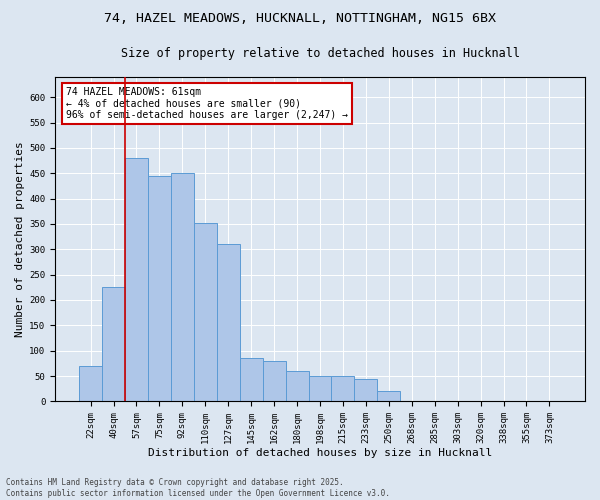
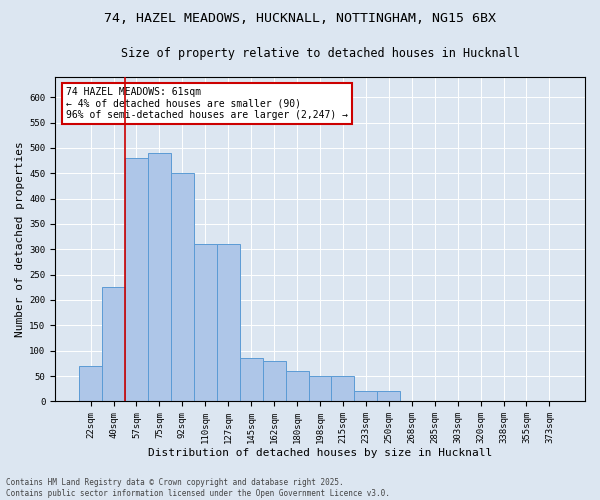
75sqm: 444 -> 490
110sqm: 352 -> 310
233sqm: 44 -> 20
